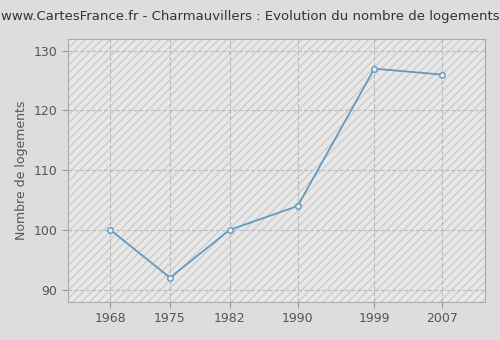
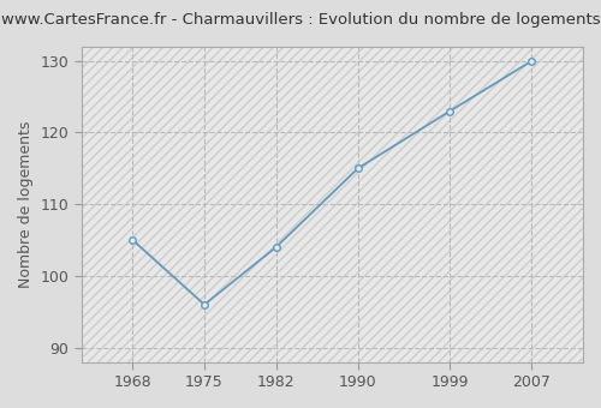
1968: 100 -> 105
1975: 92 -> 96
1982: 100 -> 104
1990: 104 -> 115
1999: 127 -> 123
2007: 126 -> 130
